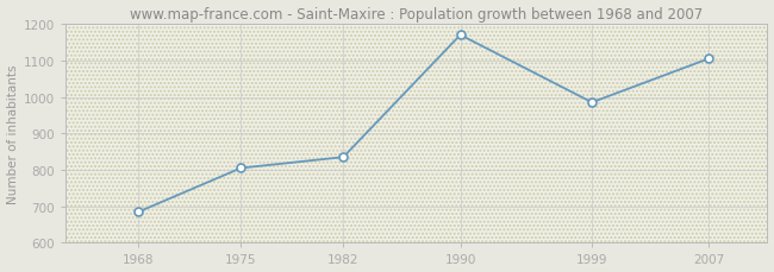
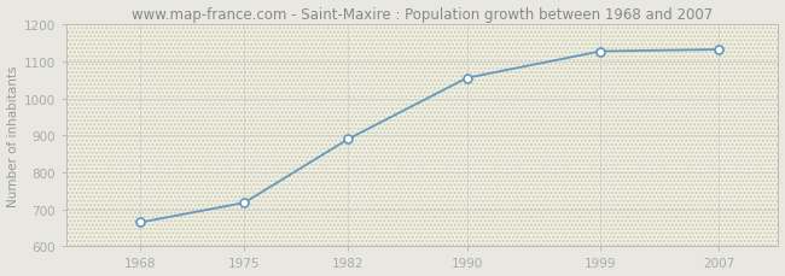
1968: 685 -> 665
1975: 805 -> 718
1982: 835 -> 890
1990: 1170 -> 1055
1999: 985 -> 1127
2007: 1105 -> 1132
